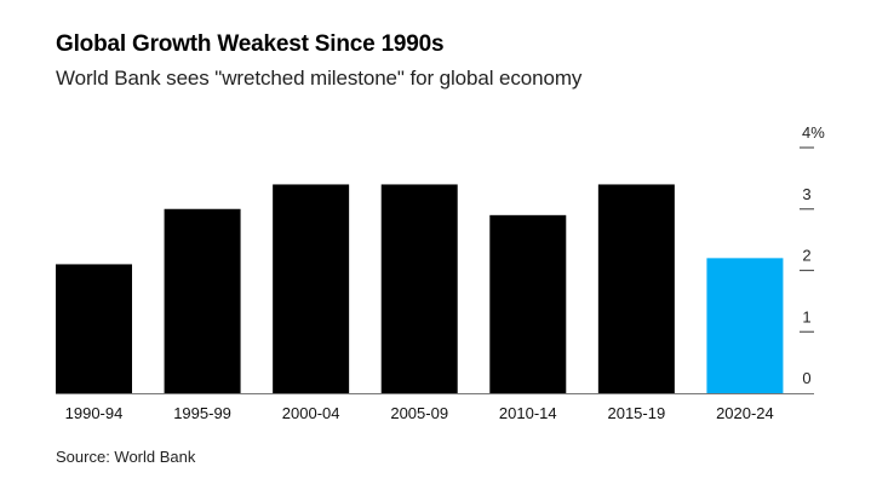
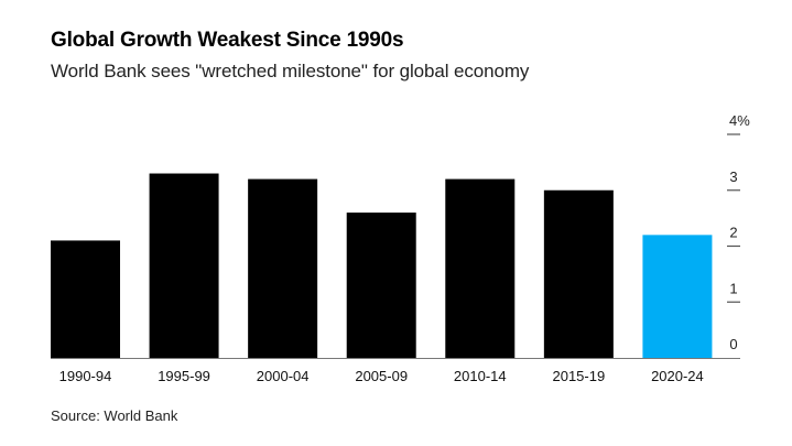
1995-99: 3.0% -> 3.3%
2000-04: 3.4% -> 3.2%
2005-09: 3.4% -> 2.6%
2010-14: 2.9% -> 3.2%
2015-19: 3.4% -> 3.0%
